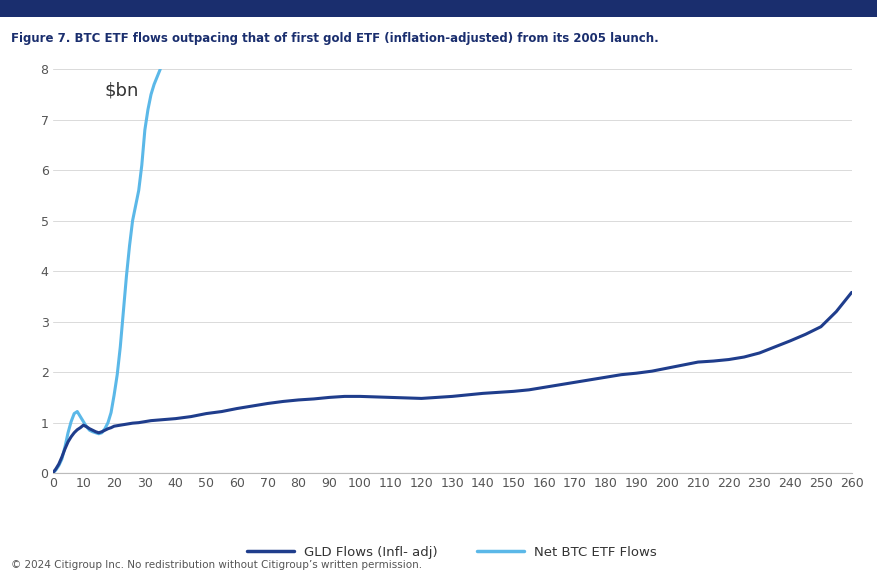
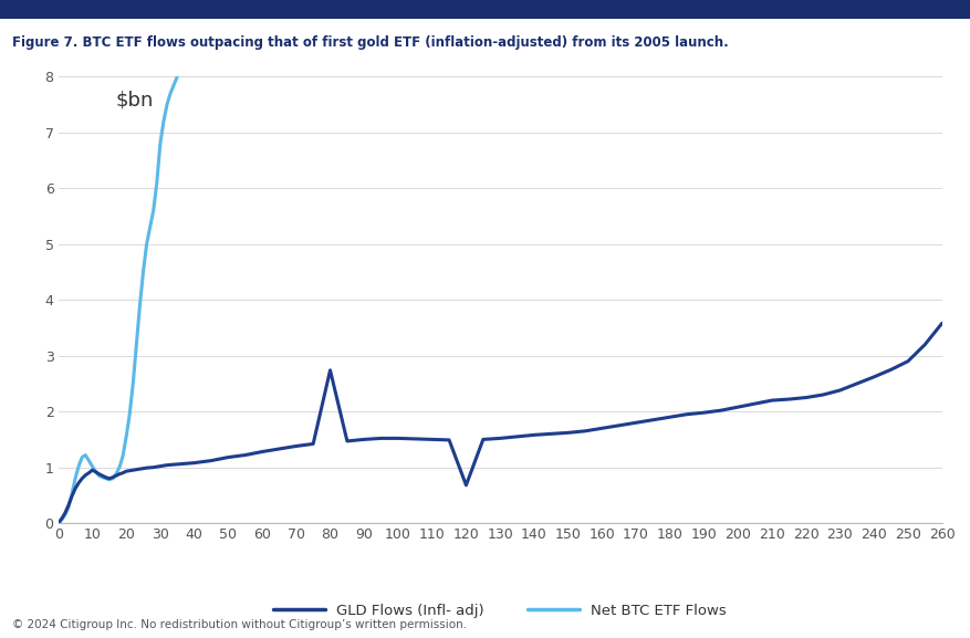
GLD Flows (Infl- adj)/80: 1.45 -> 2.74
GLD Flows (Infl- adj)/120: 1.48 -> 0.68
